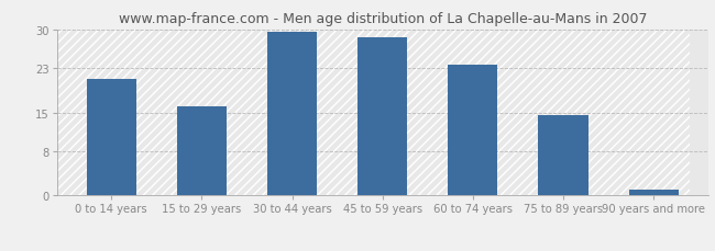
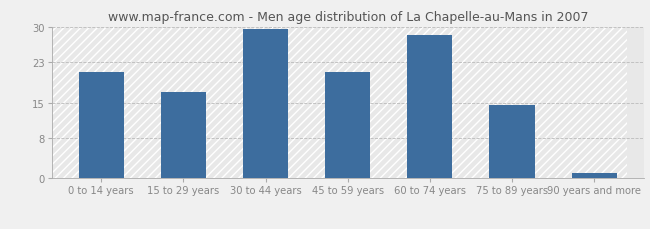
15 to 29 years: 16.0 -> 17.0
45 to 59 years: 28.5 -> 21.0
60 to 74 years: 23.5 -> 28.4
